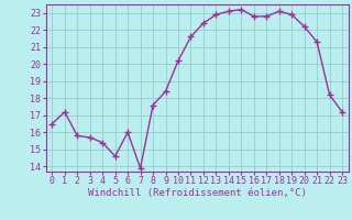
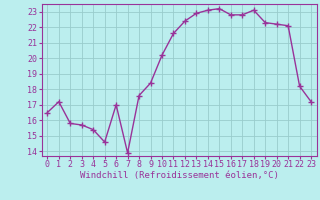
6: 16.0 -> 17.0
19: 22.9 -> 22.3
21: 21.3 -> 22.1
